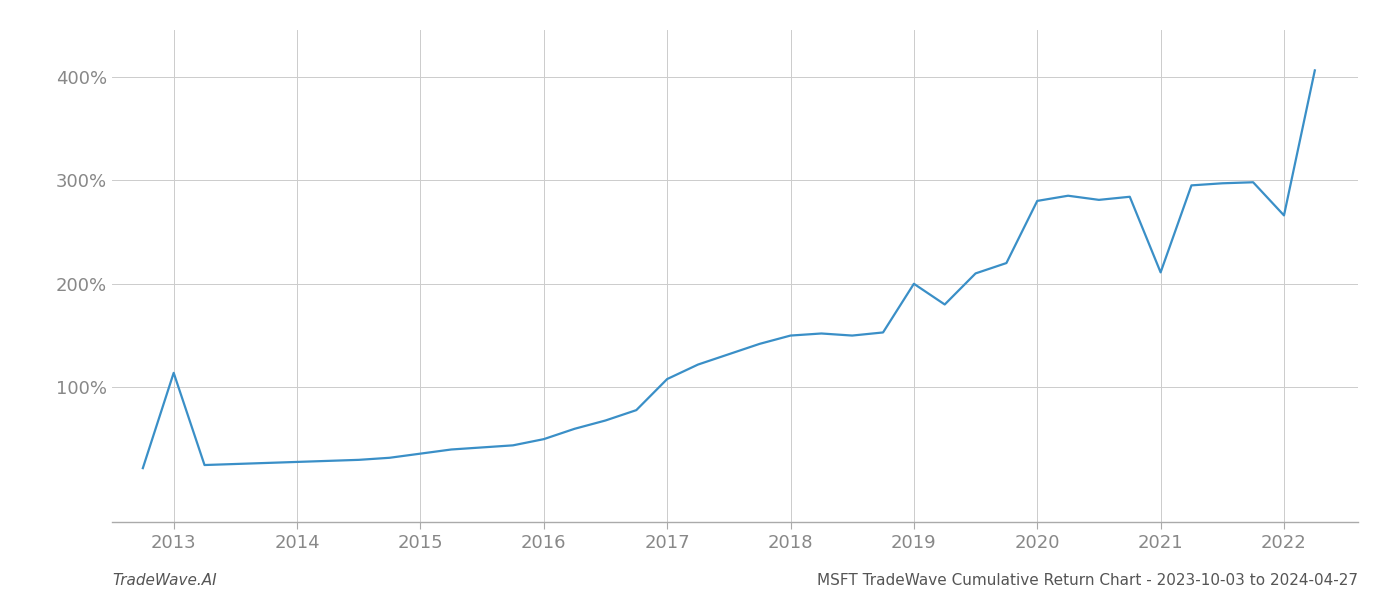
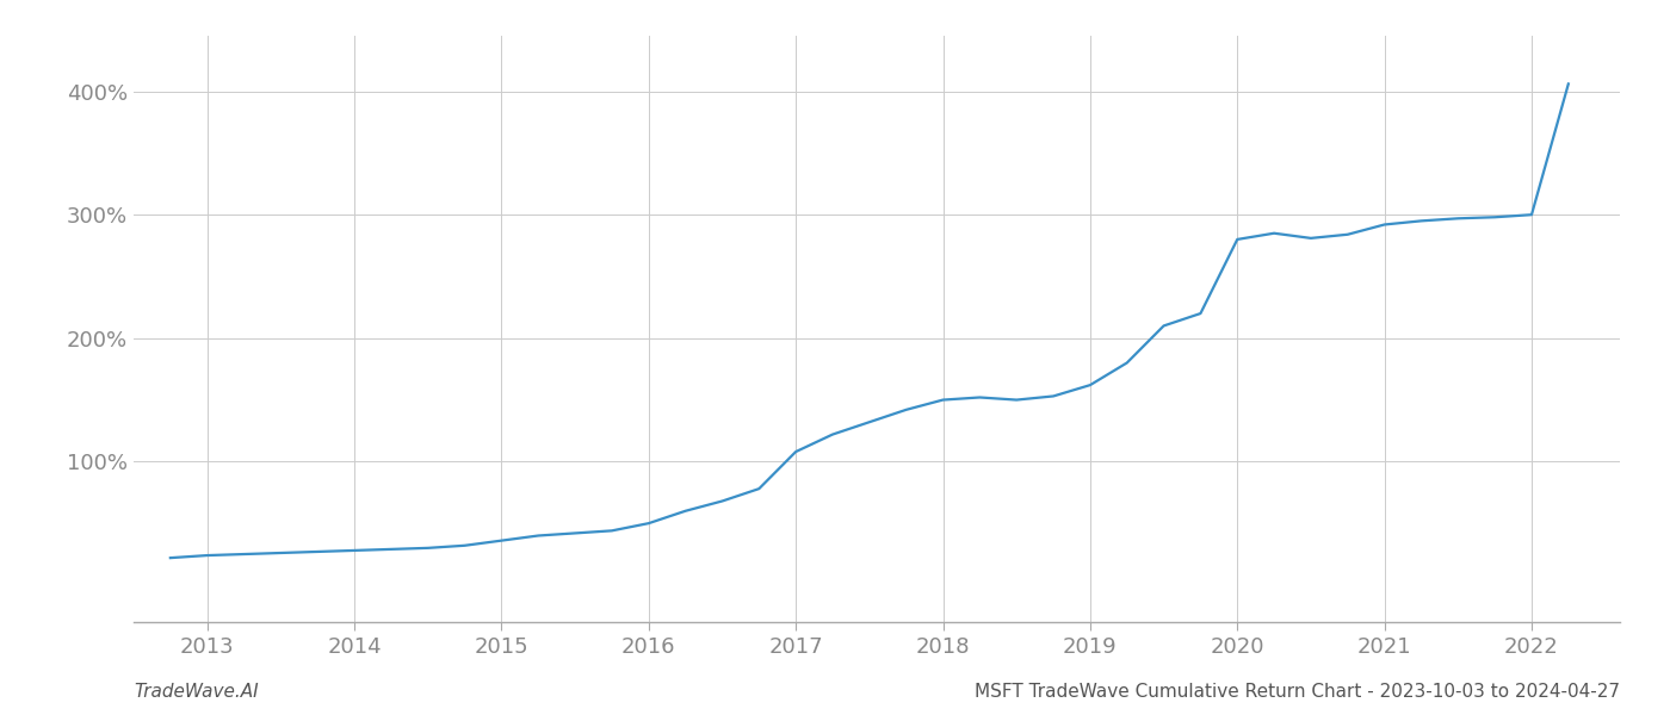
2013: 114% -> 24%
2019: 200% -> 162%
2021: 211% -> 292%
2022: 266% -> 300%
